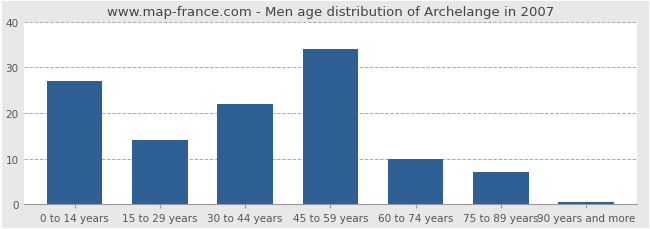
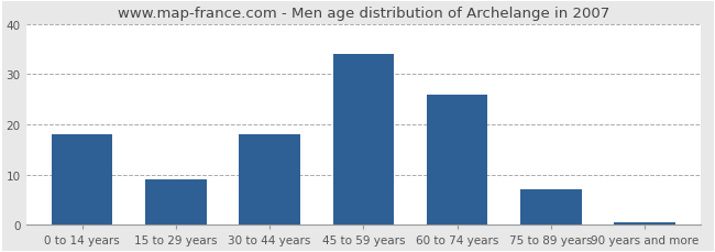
0 to 14 years: 27.0 -> 18.0
15 to 29 years: 14.0 -> 9.0
30 to 44 years: 22.0 -> 18.0
60 to 74 years: 10.0 -> 26.0
